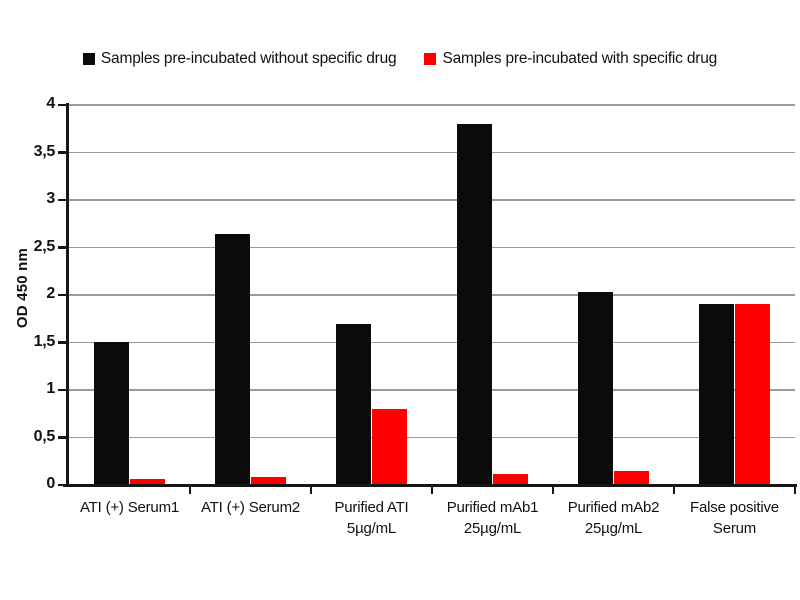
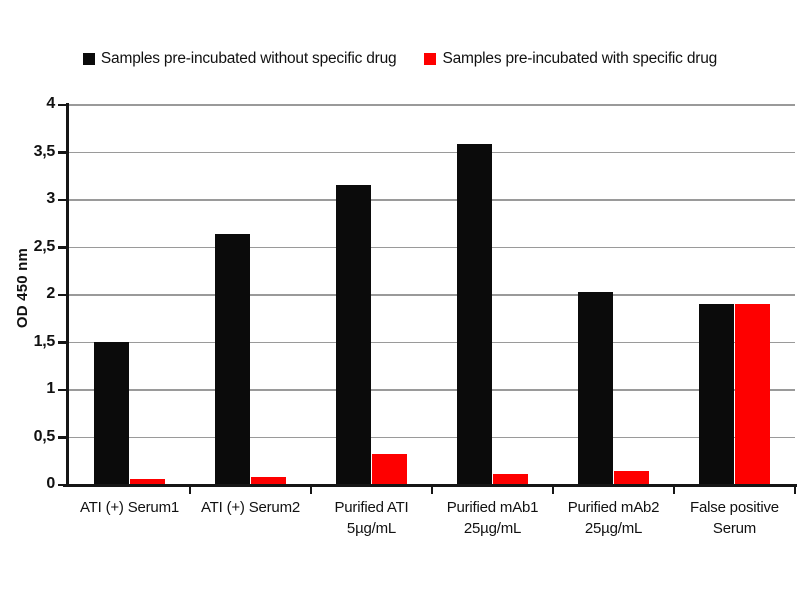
Samples pre-incubated without specific drug/Purified ATI 5µg/mL: 1.7 -> 3.2
Samples pre-incubated with specific drug/Purified ATI 5µg/mL: 0.8 -> 0.3
Samples pre-incubated without specific drug/Purified mAb1 25µg/mL: 3.8 -> 3.6
